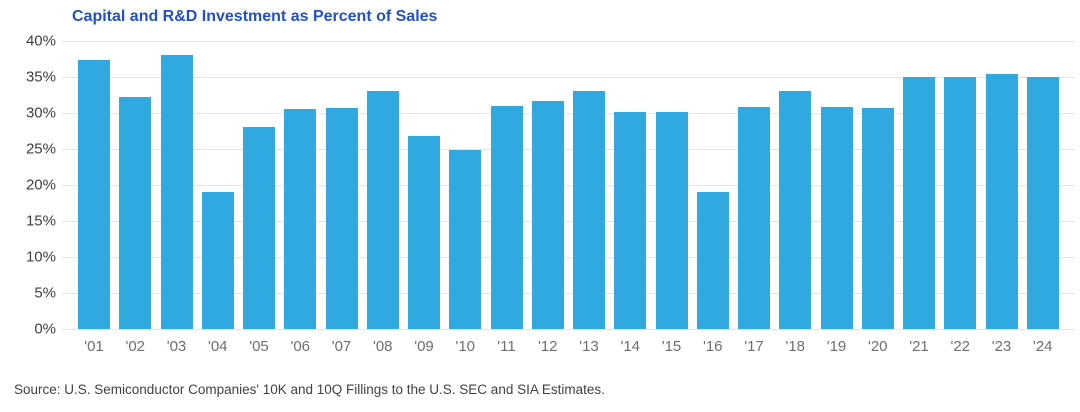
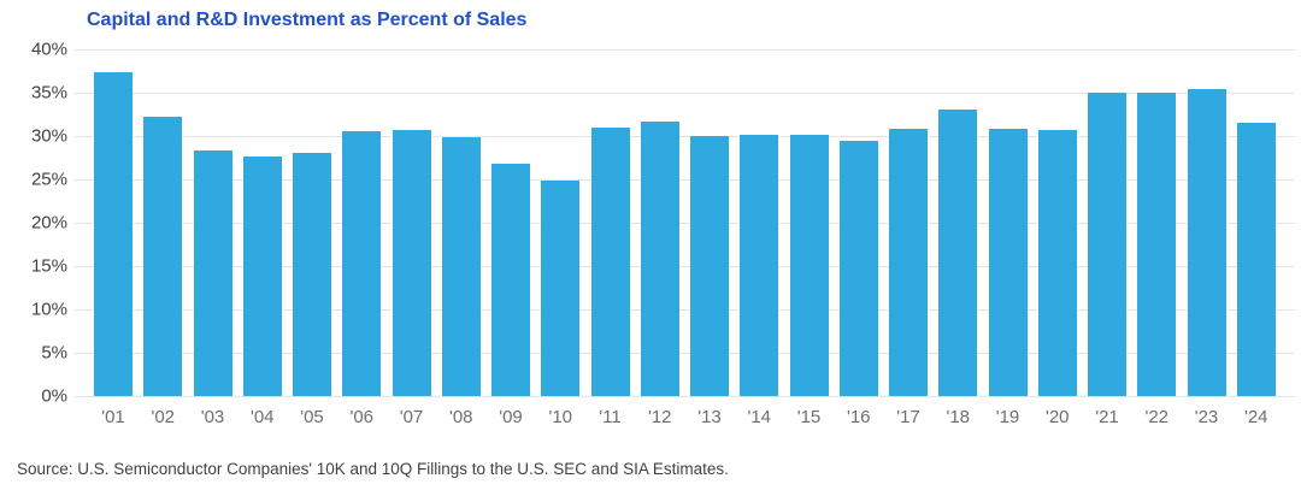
'03: 38% -> 28%
'04: 19% -> 28%
'08: 33% -> 30%
'13: 33% -> 30%
'16: 19% -> 30%
'24: 35% -> 32%
